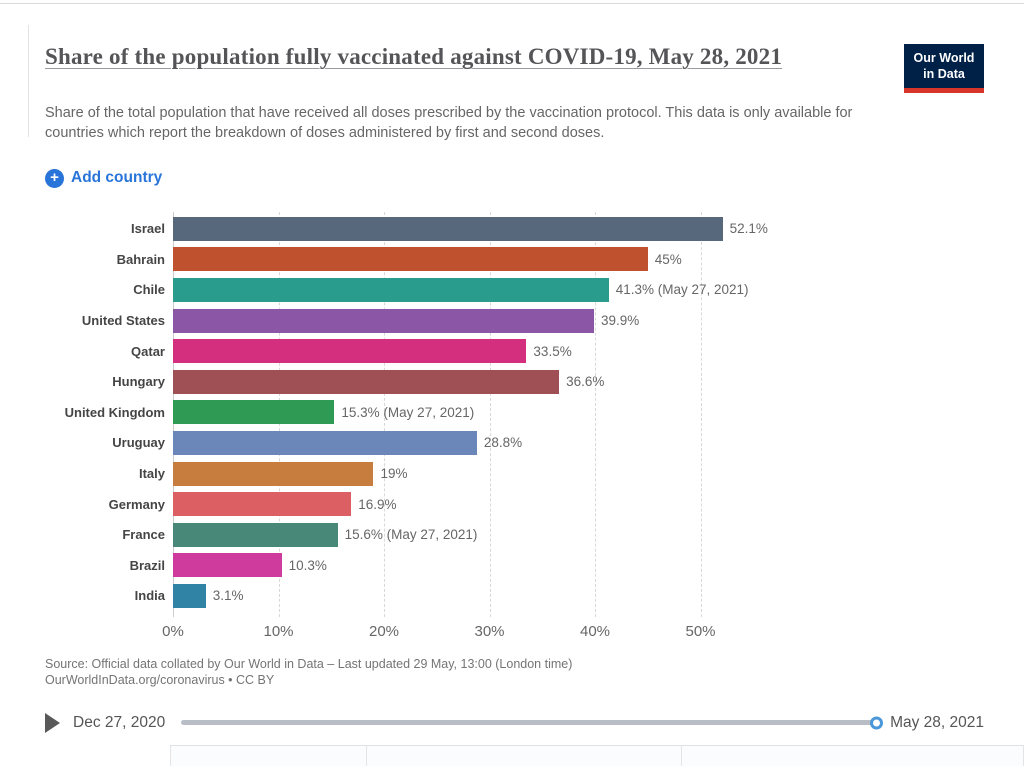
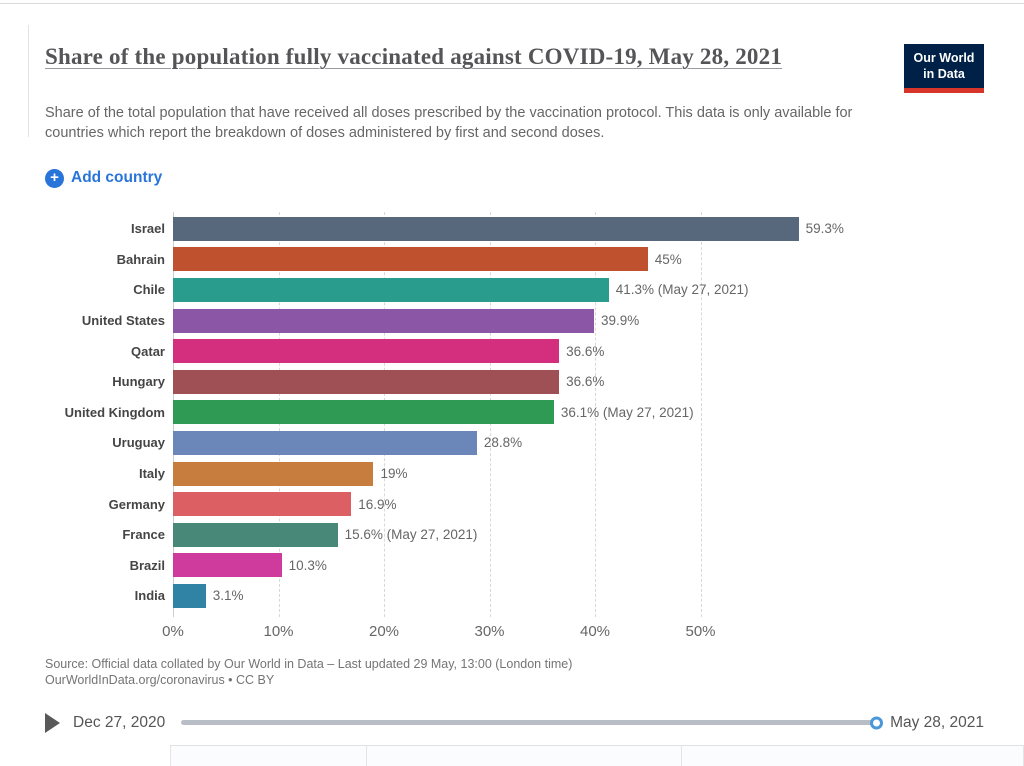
Israel: 52.1% -> 59.3%
Qatar: 33.5% -> 36.6%
United Kingdom: 15.3% -> 36.1%
